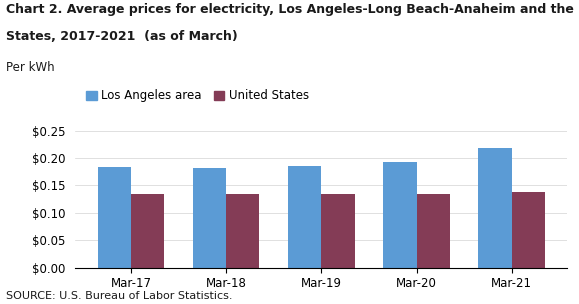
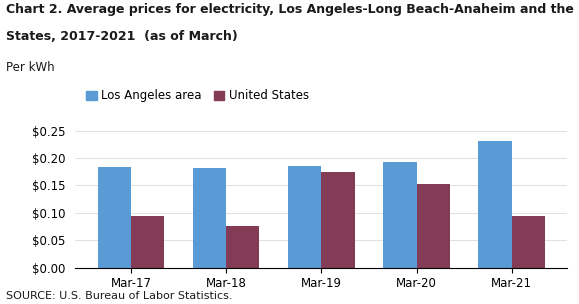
United States/Mar-17: $0.134 -> $0.094
United States/Mar-18: $0.134 -> $0.076
United States/Mar-19: $0.134 -> $0.174
United States/Mar-20: $0.134 -> $0.152
Los Angeles area/Mar-21: $0.219 -> $0.232
United States/Mar-21: $0.138 -> $0.094
